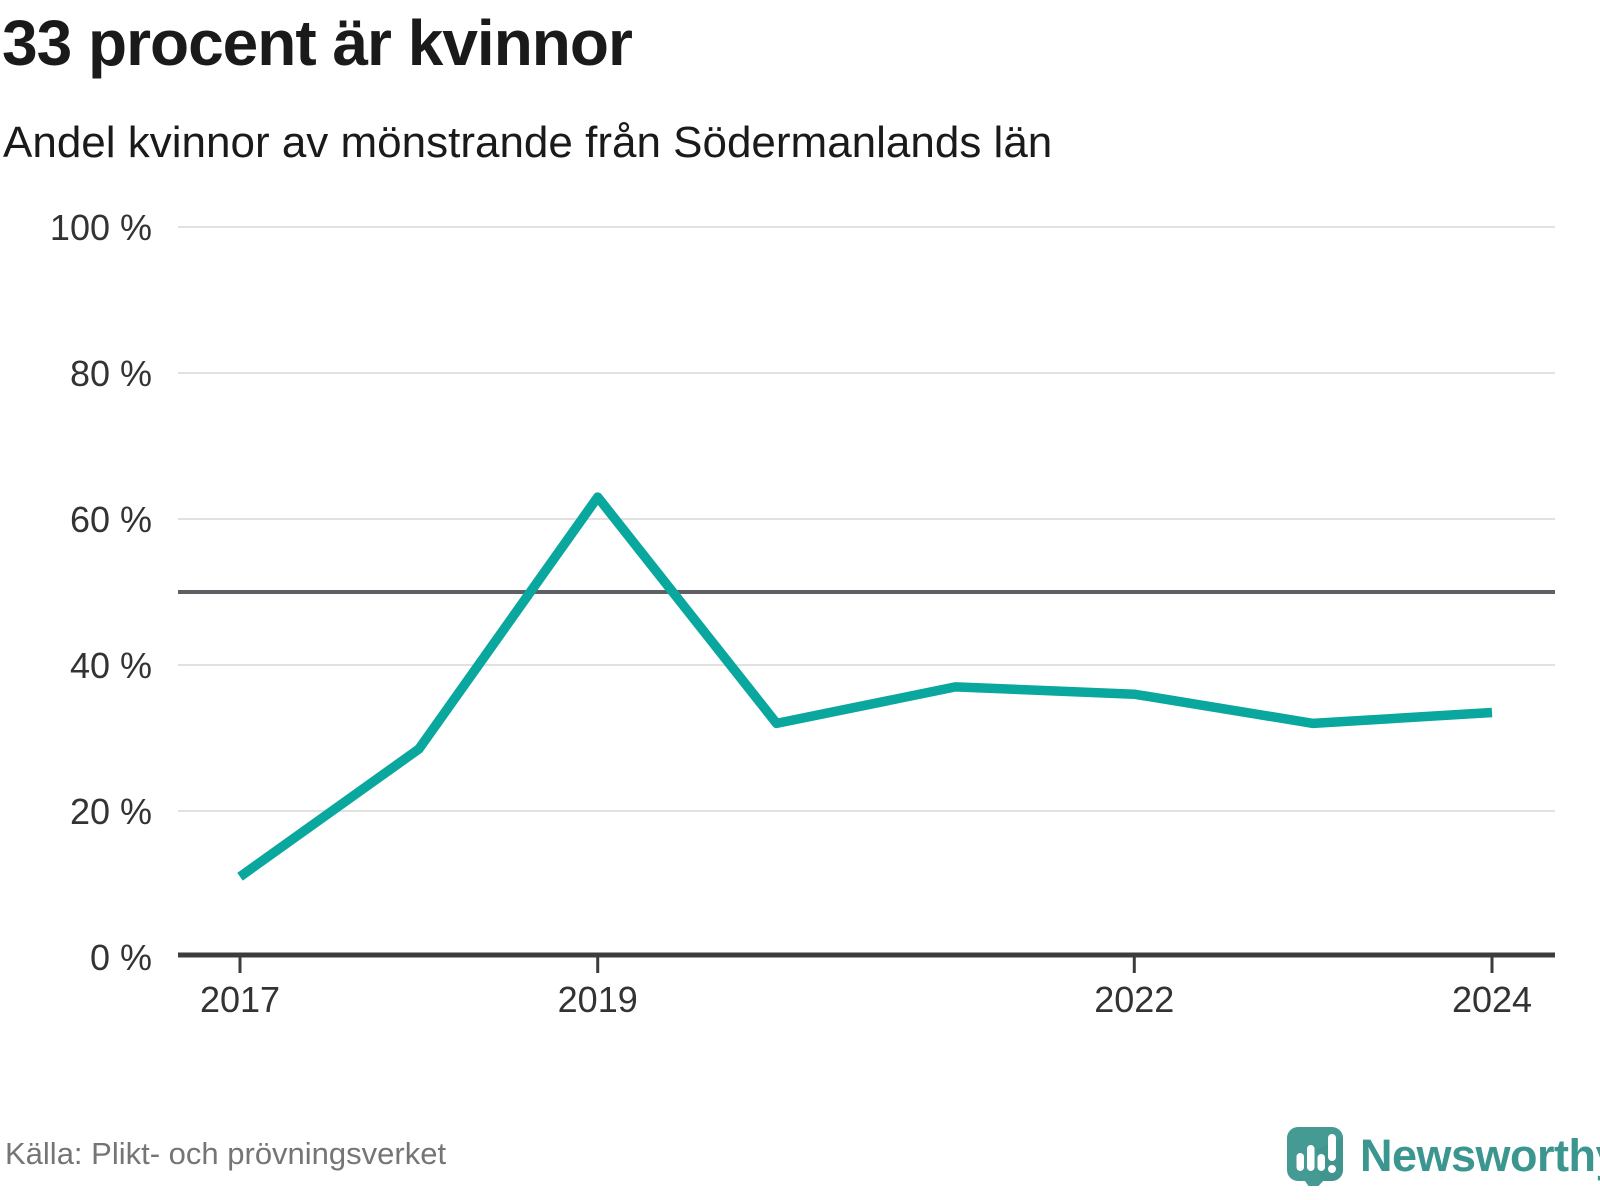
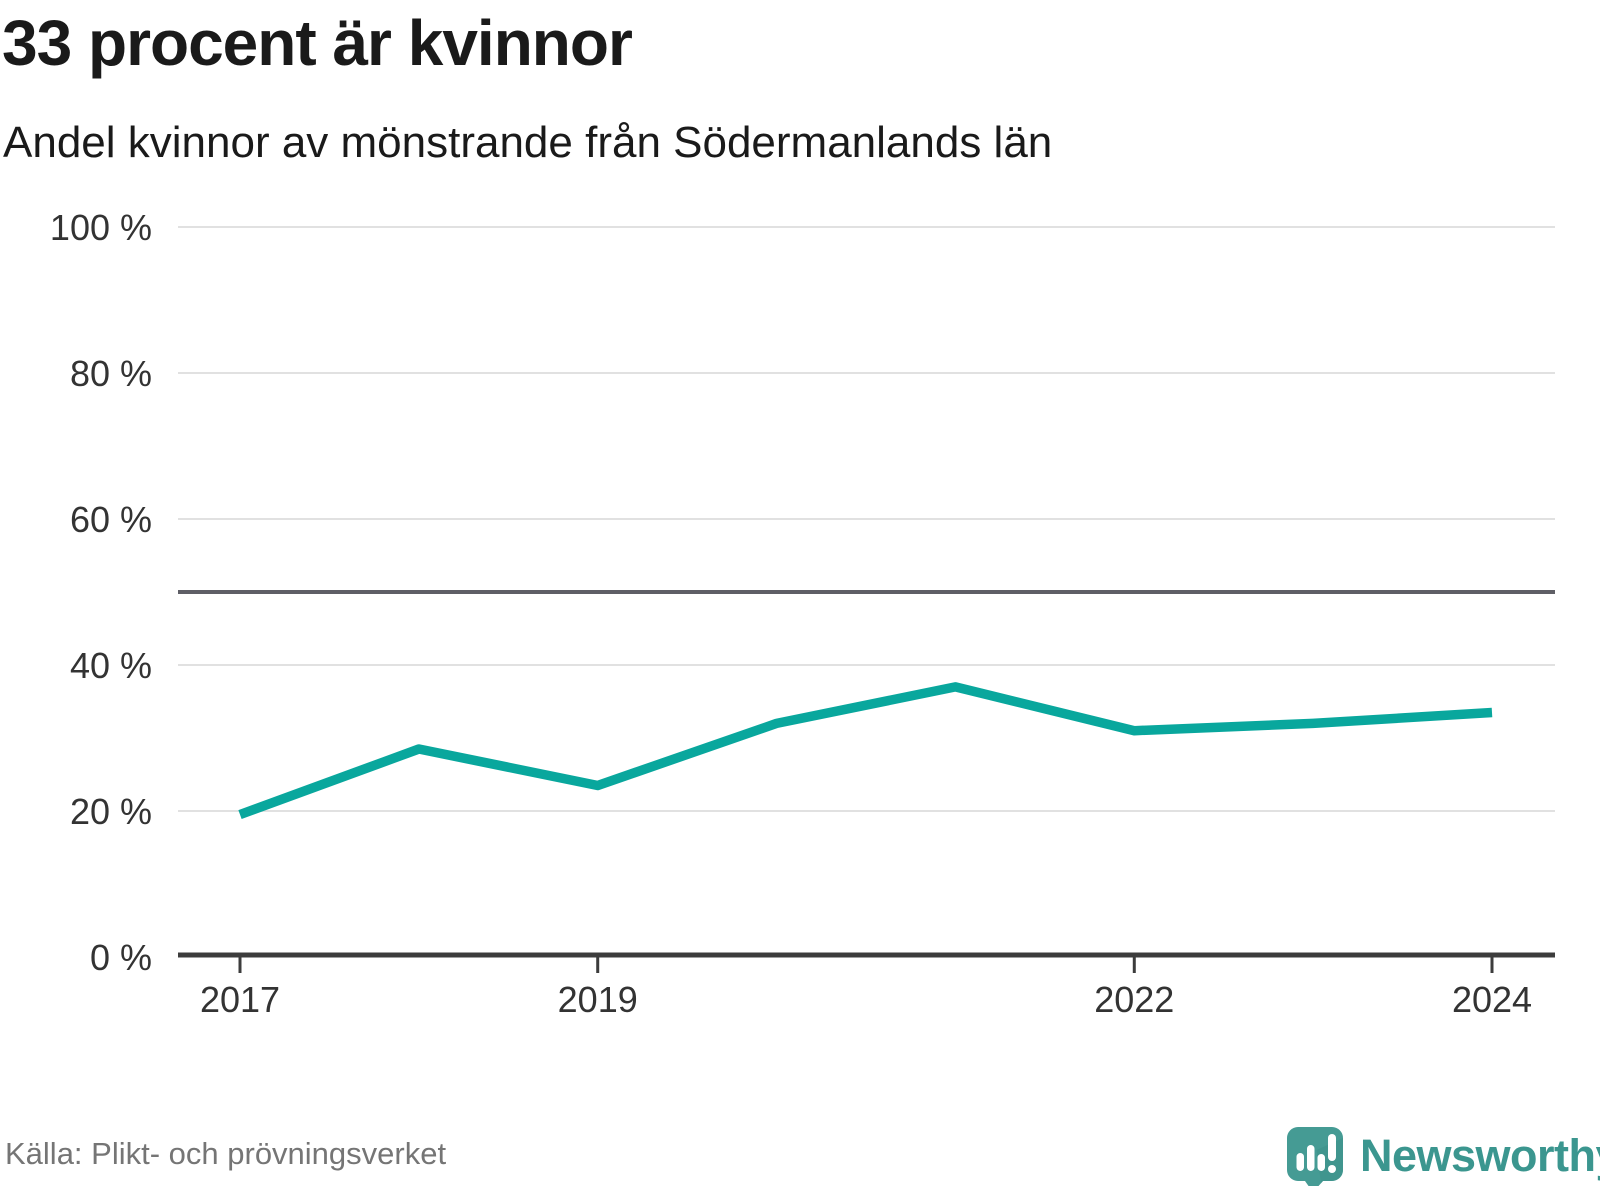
2017: 11% -> 20%
2019: 63% -> 24%
2022: 36% -> 31%
